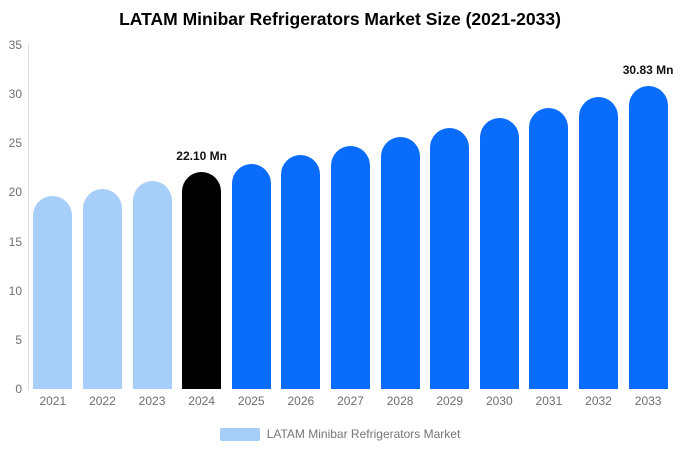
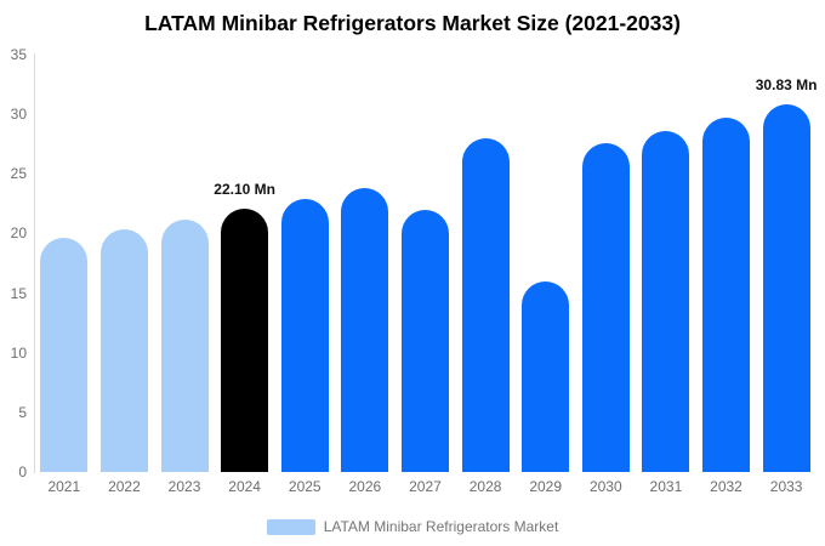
2027: 25 -> 22
2028: 26 -> 28
2029: 27 -> 16
